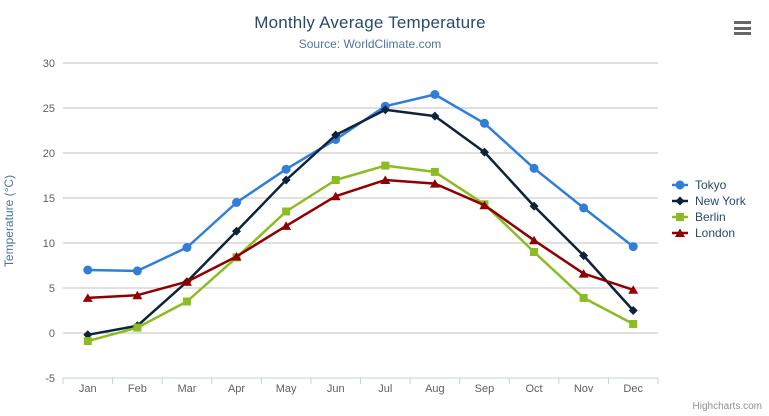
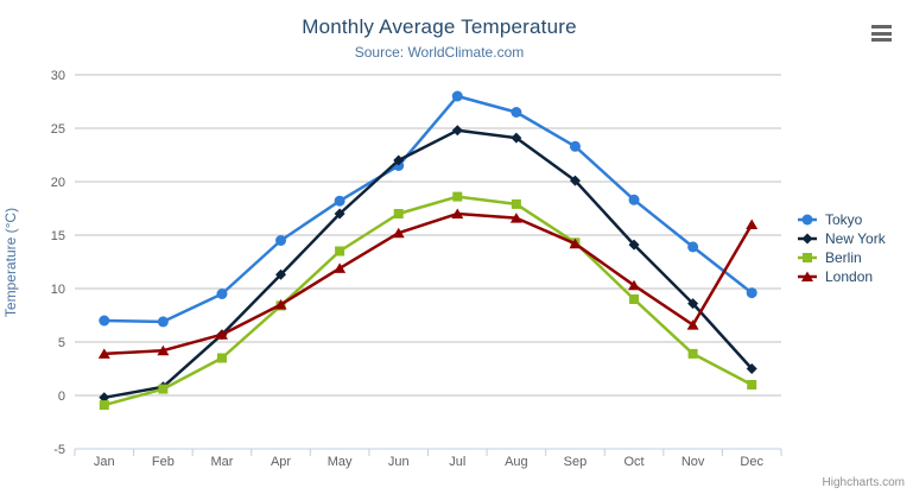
Tokyo/Jul: 25 -> 28
London/Dec: 5 -> 16
